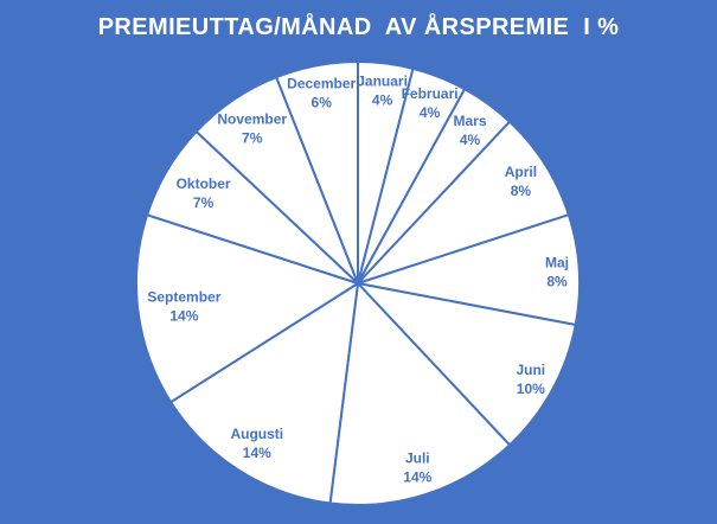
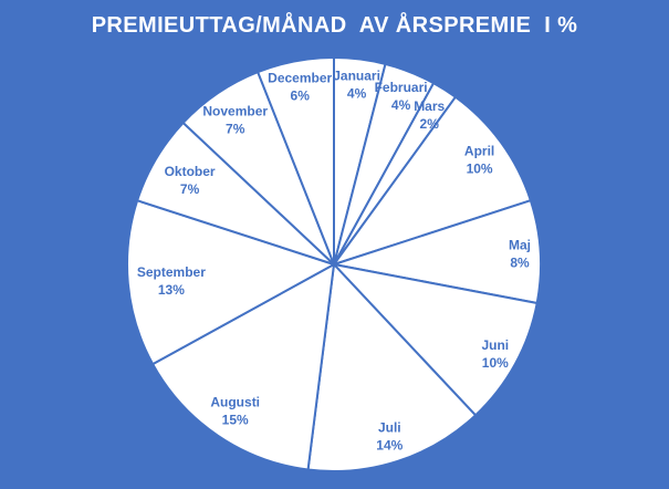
Mars: 4% -> 2%
April: 8% -> 10%
Augusti: 14% -> 15%
September: 14% -> 13%
